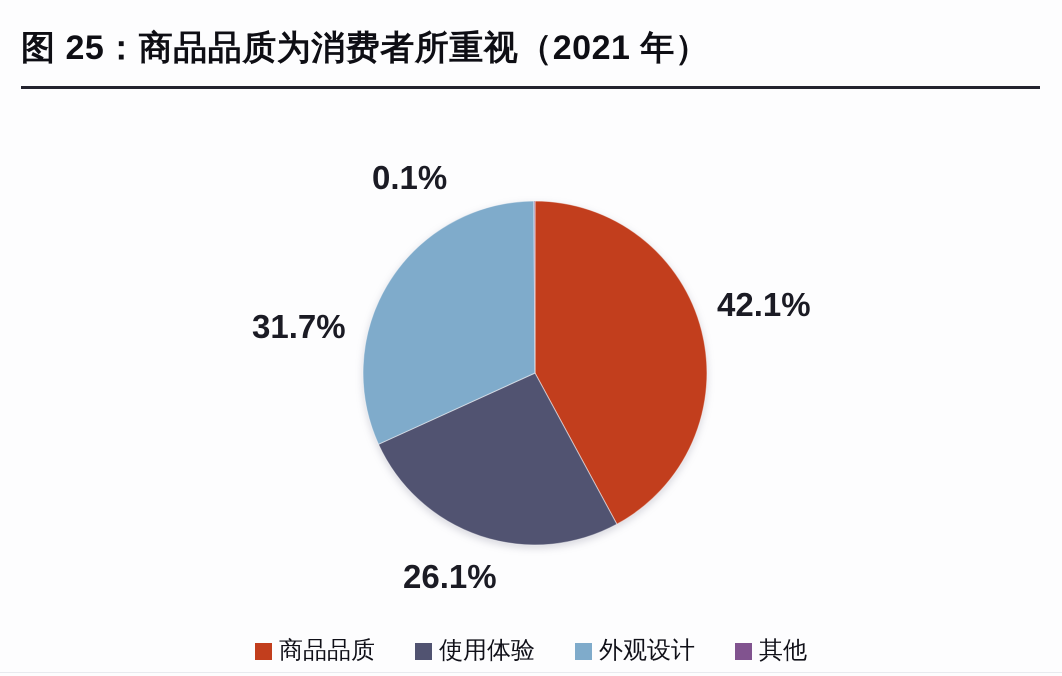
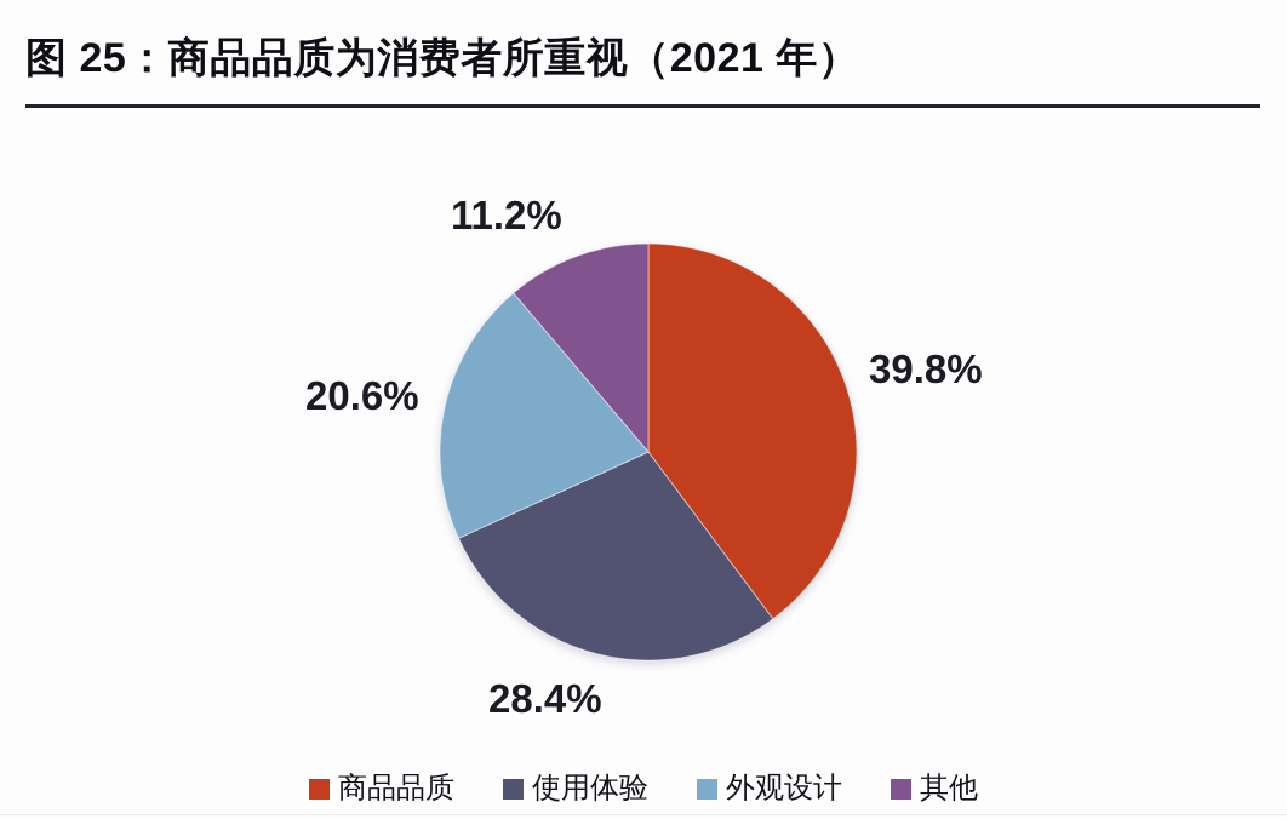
商品品质: 42.1% -> 39.8%
使用体验: 26.1% -> 28.4%
外观设计: 31.7% -> 20.6%
其他: 0.1% -> 11.2%
